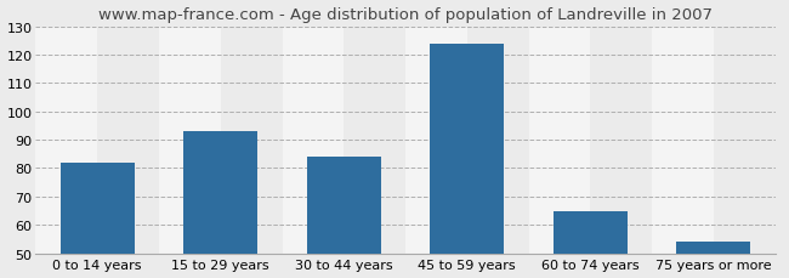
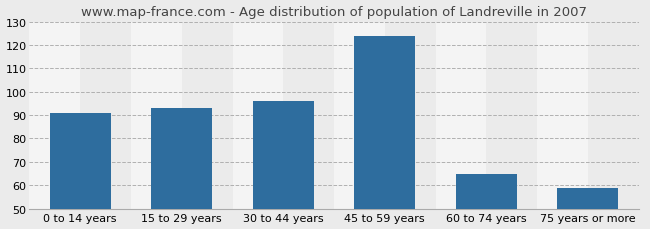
0 to 14 years: 82 -> 91
30 to 44 years: 84 -> 96
75 years or more: 54 -> 59
